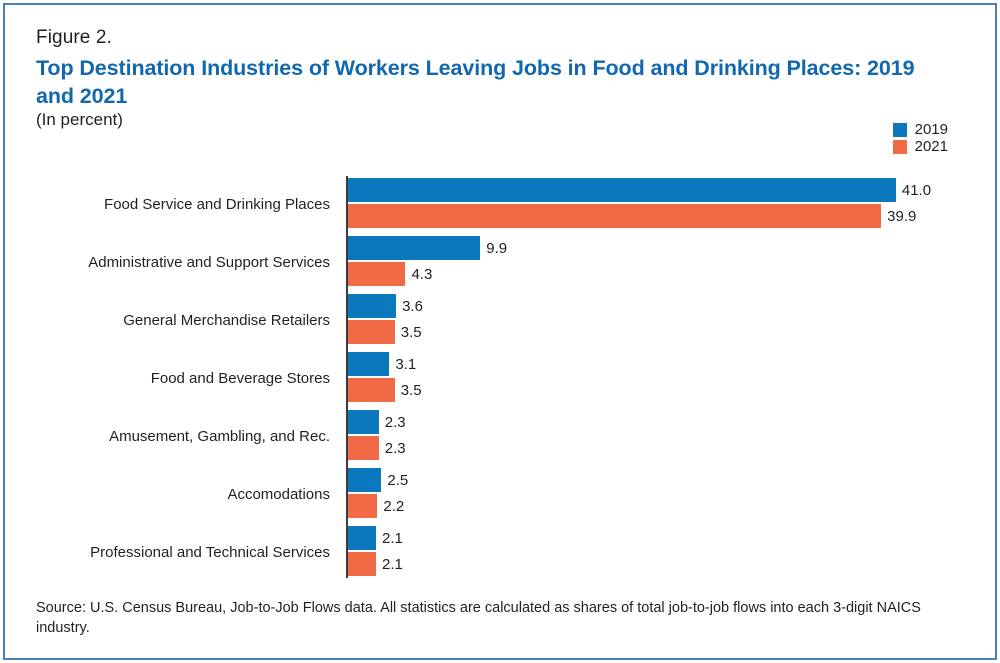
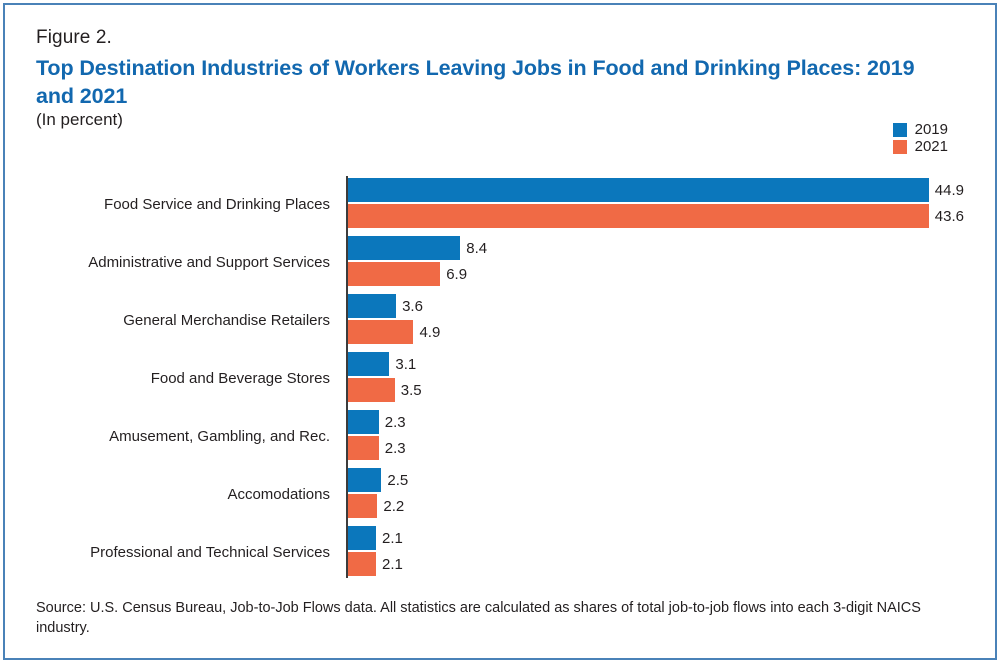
2019/Food Service and Drinking Places: 41.0 -> 44.9
2021/Food Service and Drinking Places: 39.9 -> 43.6
2019/Administrative and Support Services: 9.9 -> 8.4
2021/Administrative and Support Services: 4.3 -> 6.9
2021/General Merchandise Retailers: 3.5 -> 4.9
